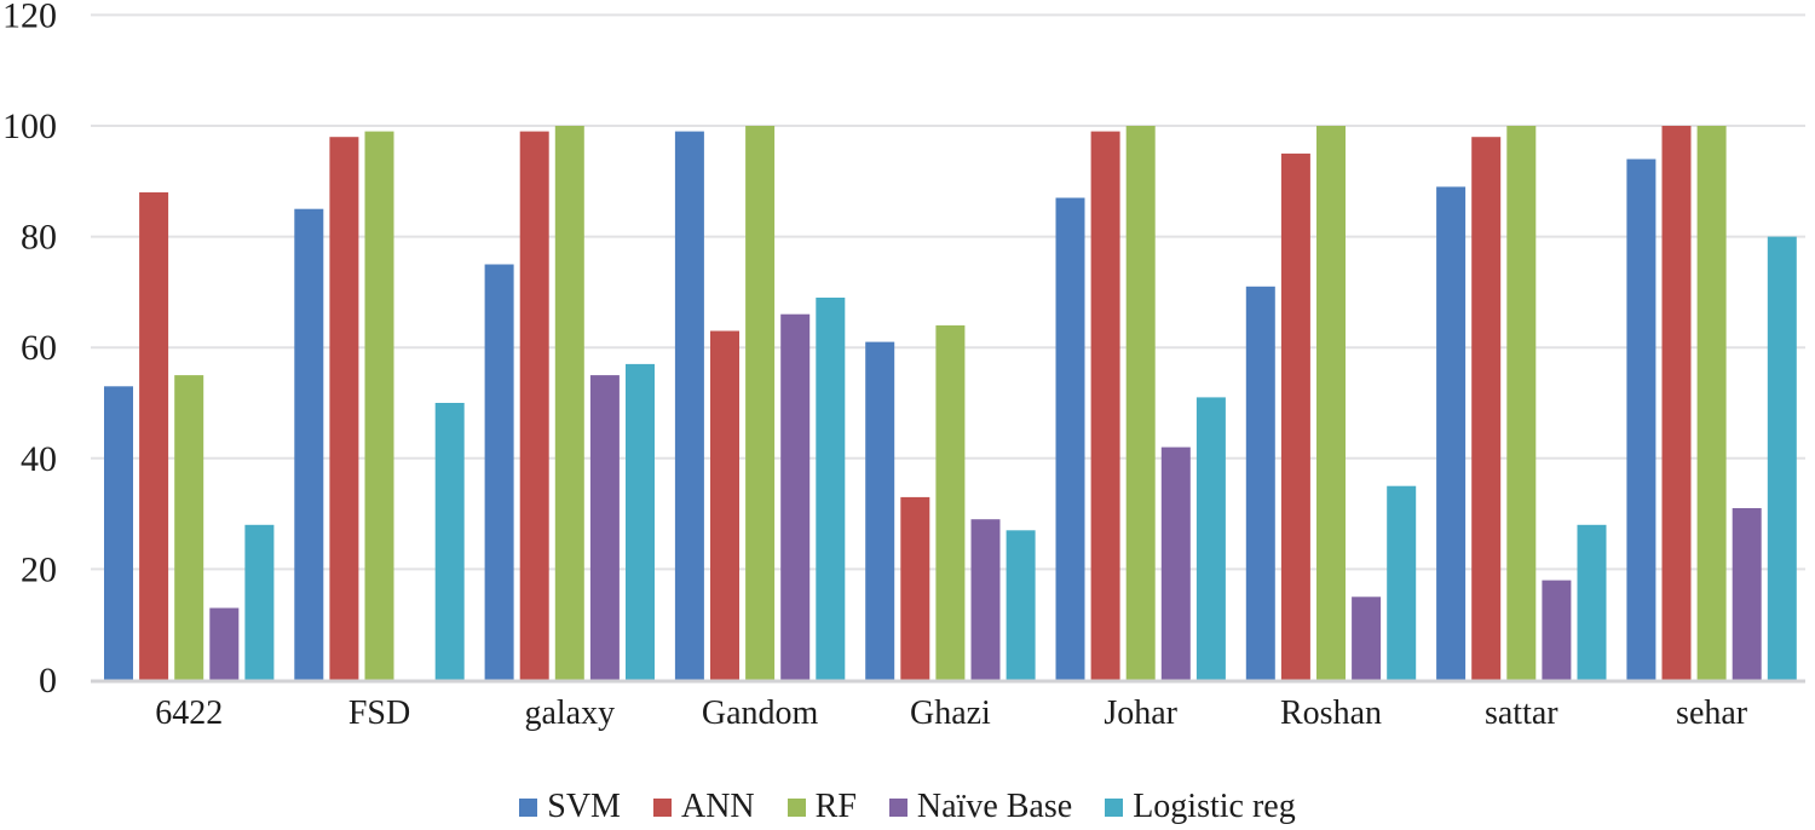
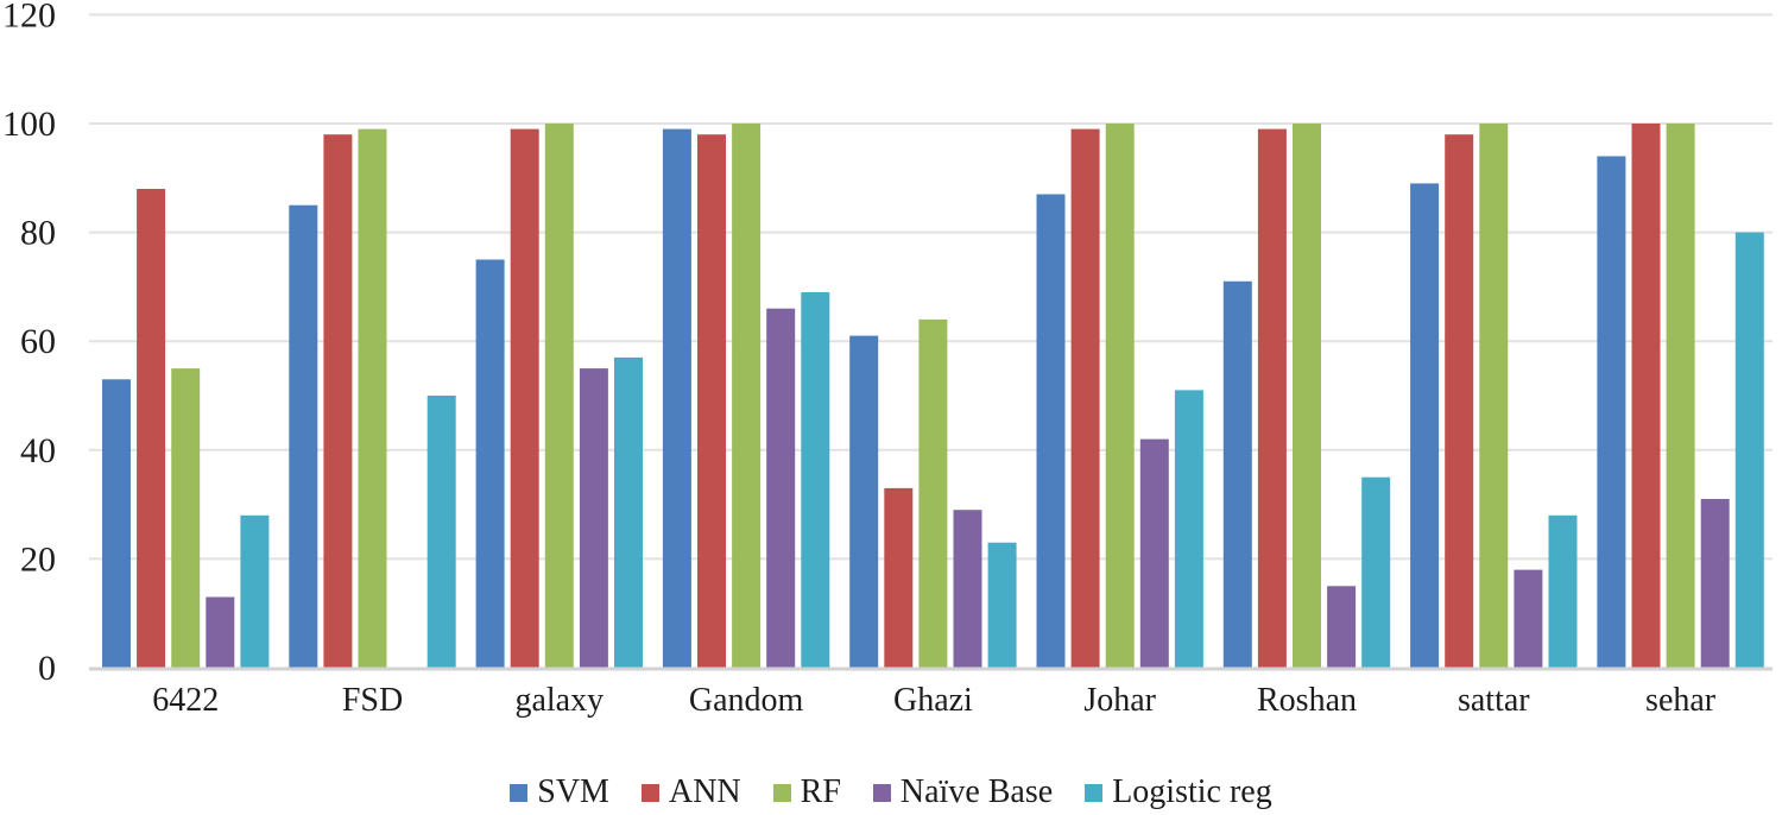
ANN/Gandom: 63 -> 98
Logistic reg/Ghazi: 27 -> 23
ANN/Roshan: 95 -> 99
